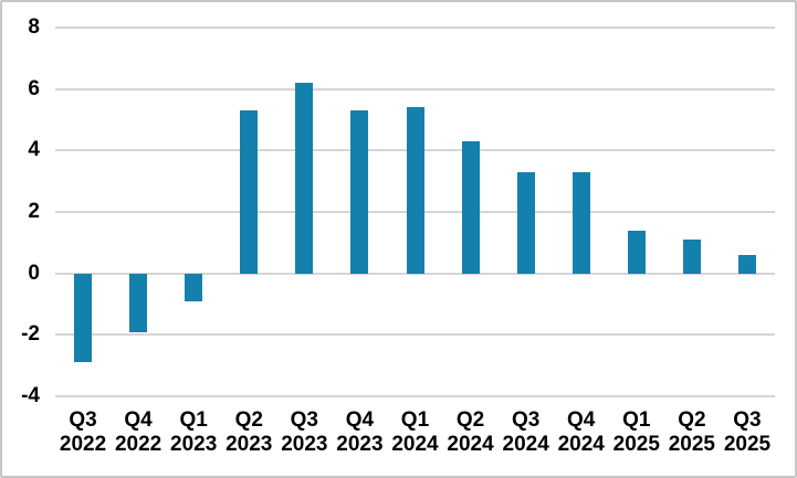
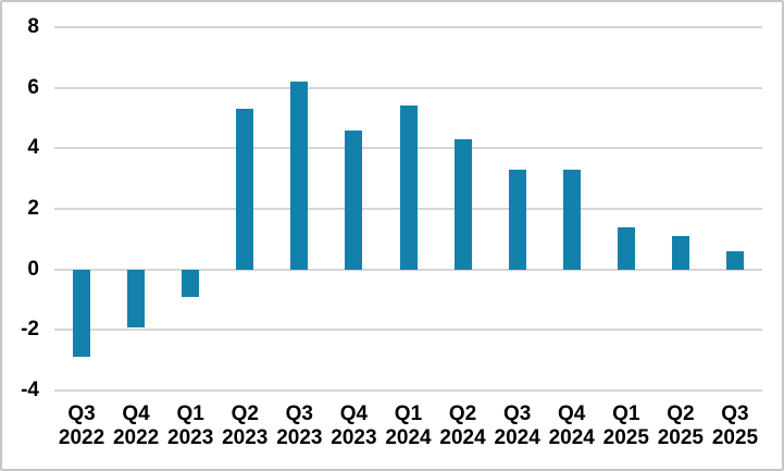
Q4 2023: 5.3 -> 4.6
